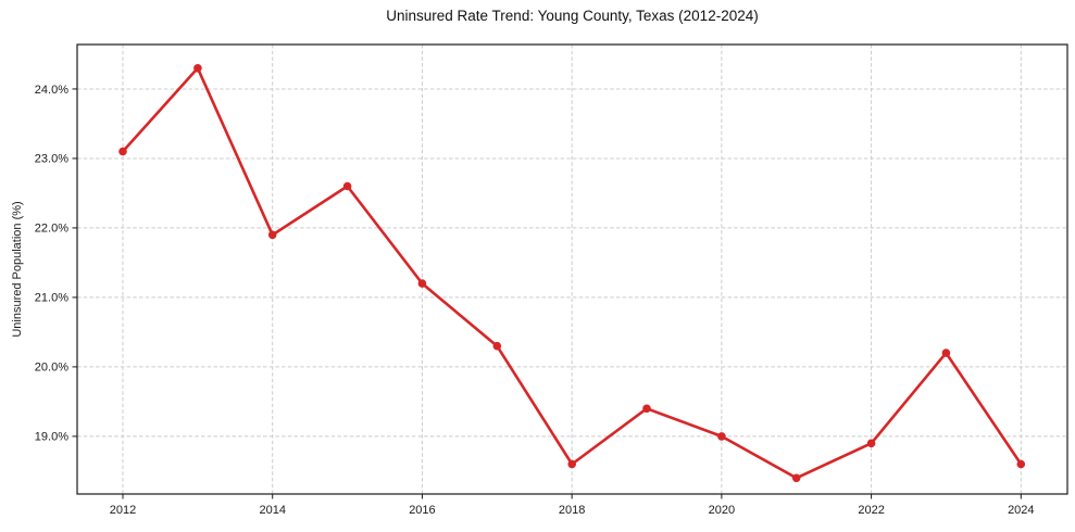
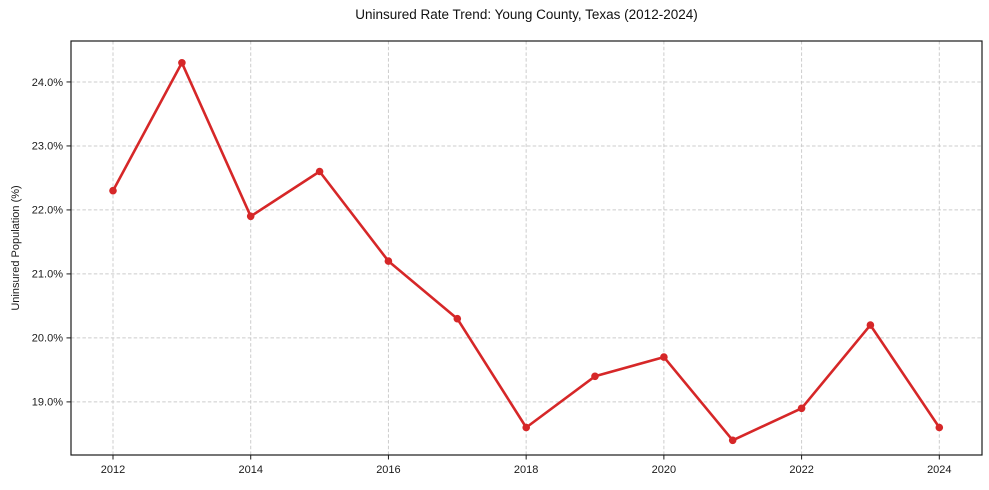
2012: 23.1% -> 22.3%
2020: 19.0% -> 19.7%
